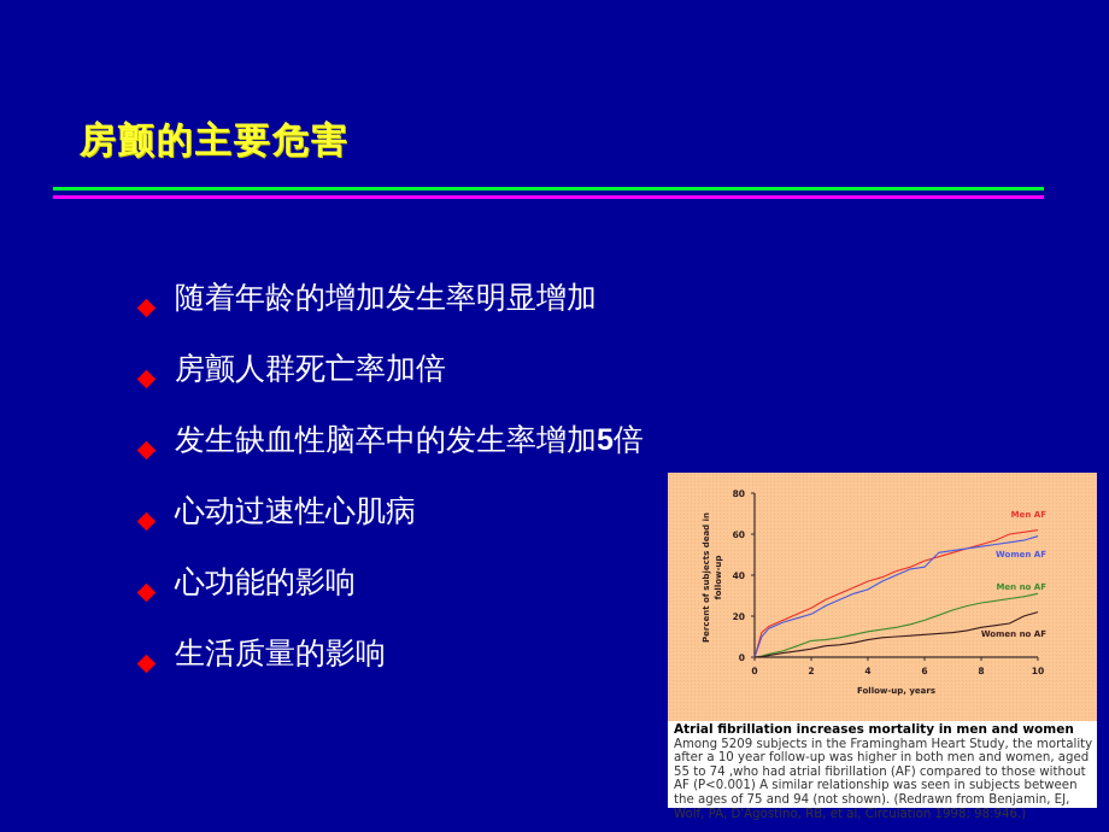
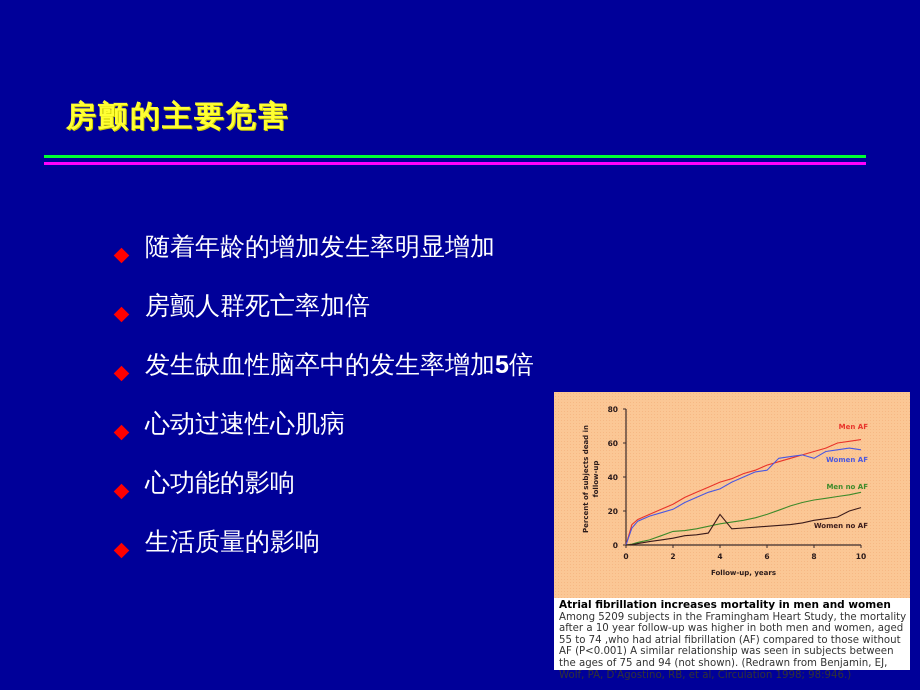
Women no AF/4: 8 -> 18
Women AF/8: 54 -> 51
Women AF/10: 59 -> 56
